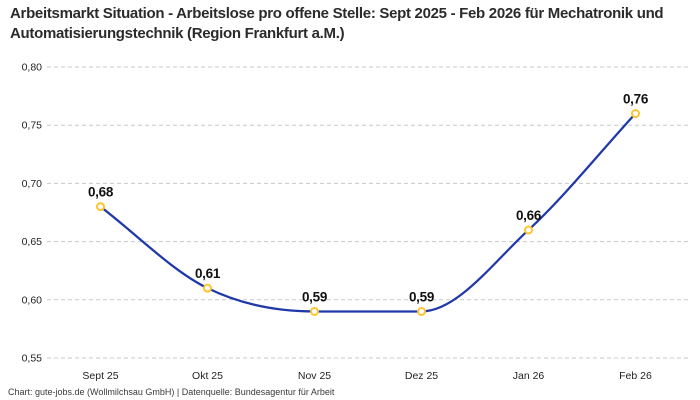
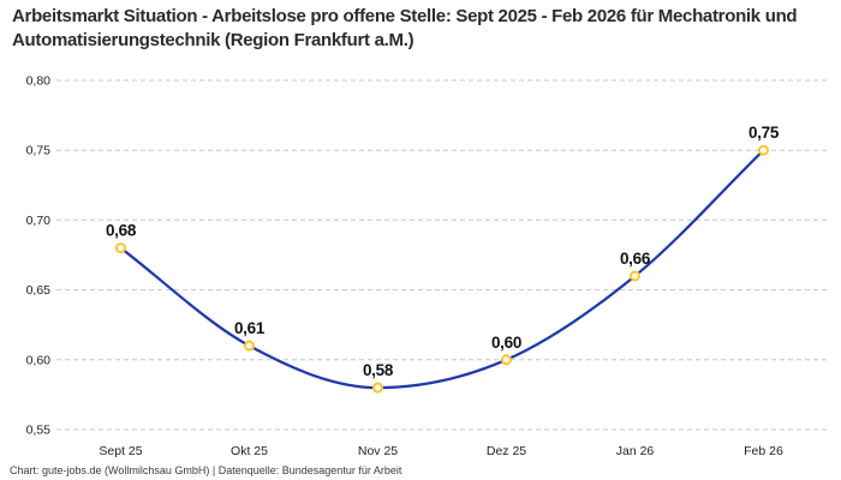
Nov 25: 0,59 -> 0,58
Dez 25: 0,59 -> 0,60
Feb 26: 0,76 -> 0,75
